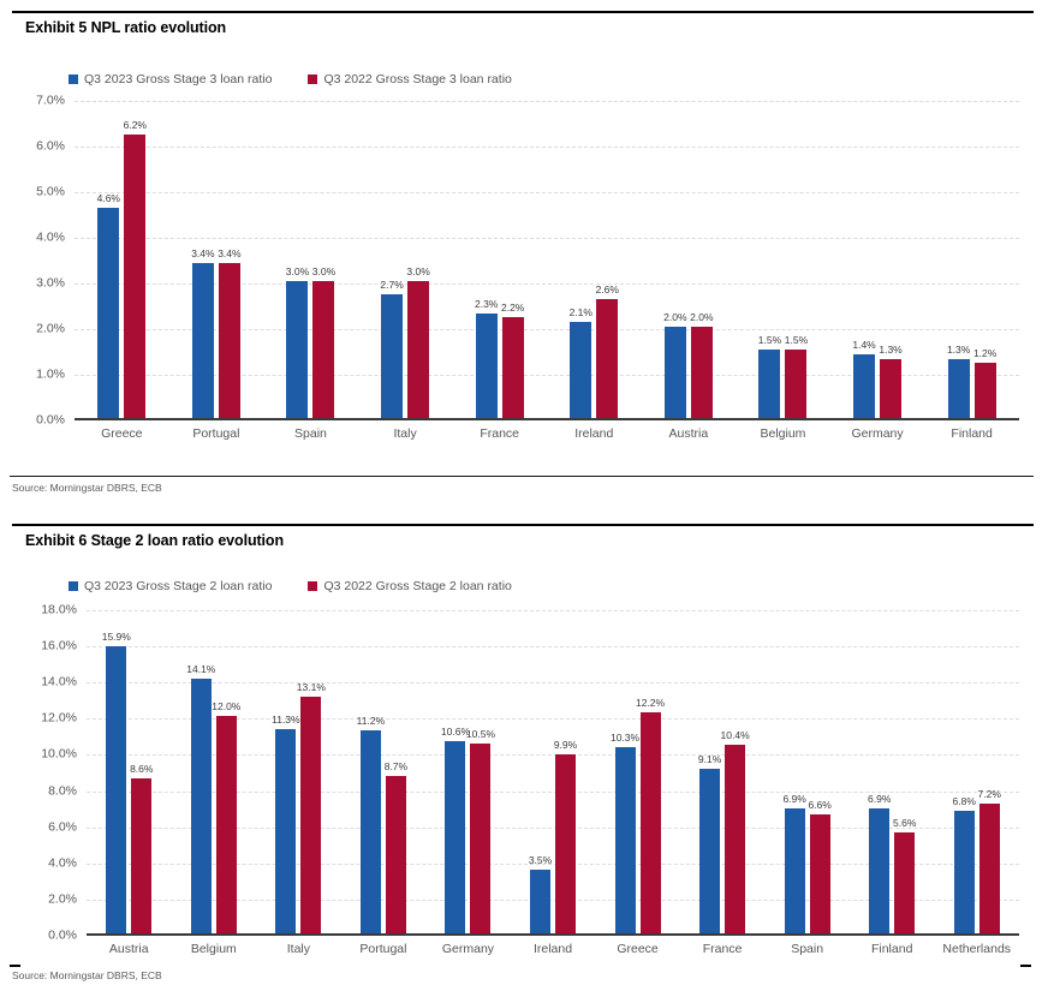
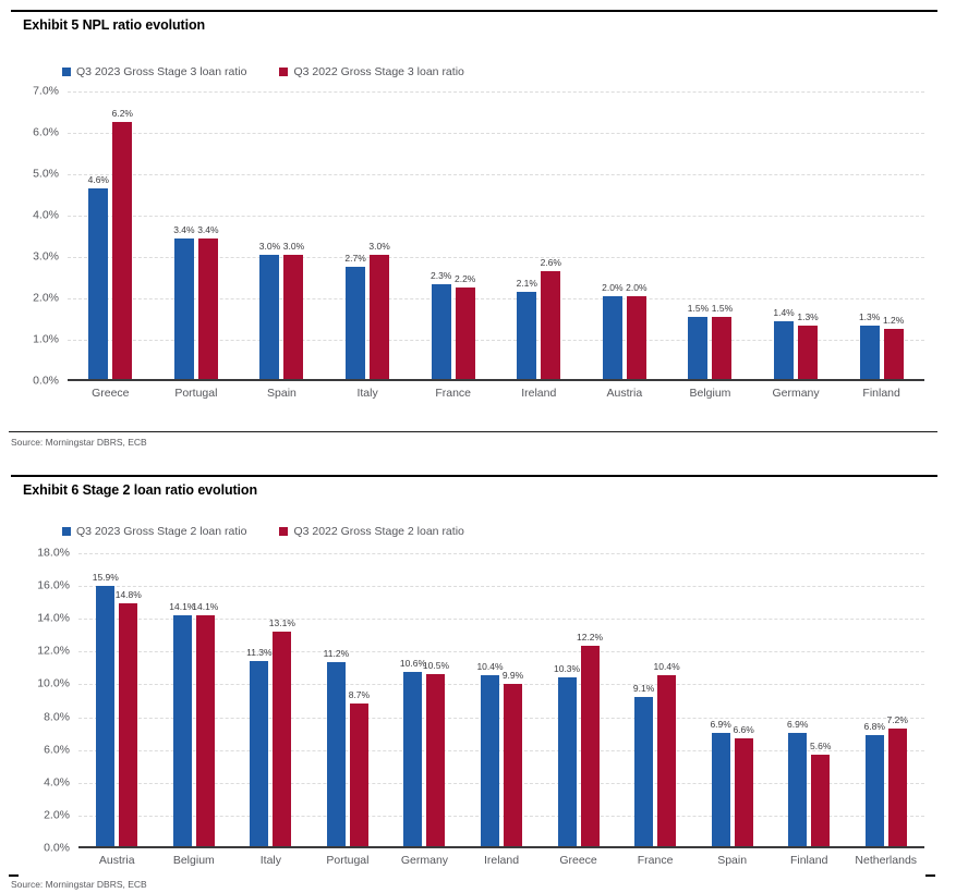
Exhibit 6 Stage 2 loan ratio evolution/Q3 2022 Gross Stage 2 loan ratio/Austria: 8.6% -> 14.8%
Exhibit 6 Stage 2 loan ratio evolution/Q3 2022 Gross Stage 2 loan ratio/Belgium: 12.0% -> 14.1%
Exhibit 6 Stage 2 loan ratio evolution/Q3 2023 Gross Stage 2 loan ratio/Ireland: 3.5% -> 10.4%
